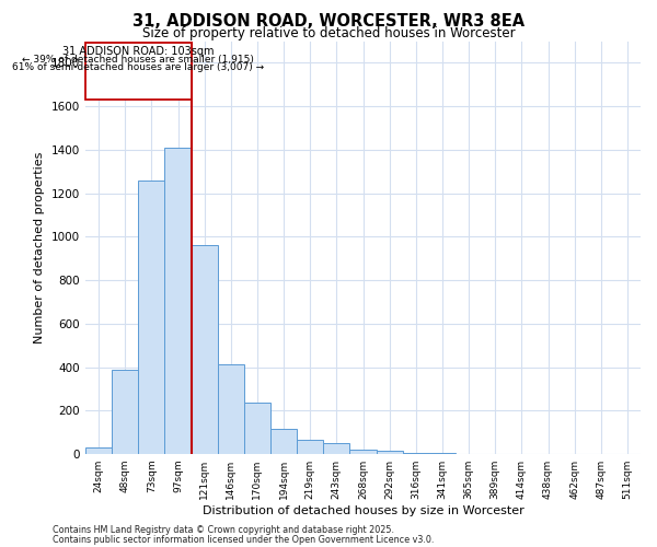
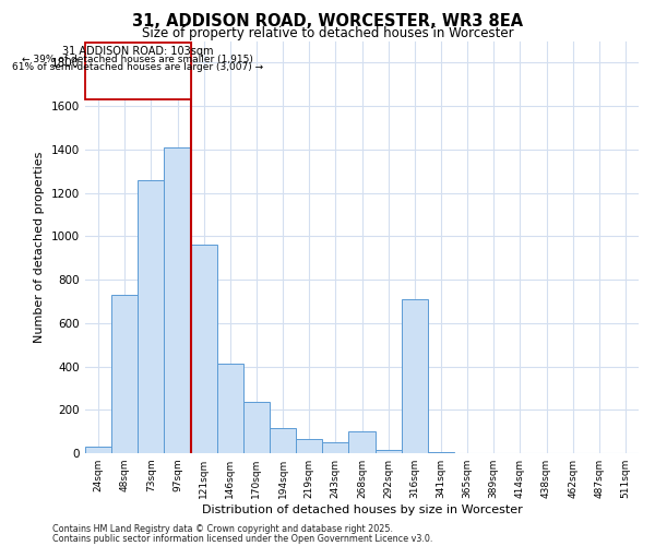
48sqm: 390 -> 730
268sqm: 20 -> 100
316sqm: 0 -> 710
